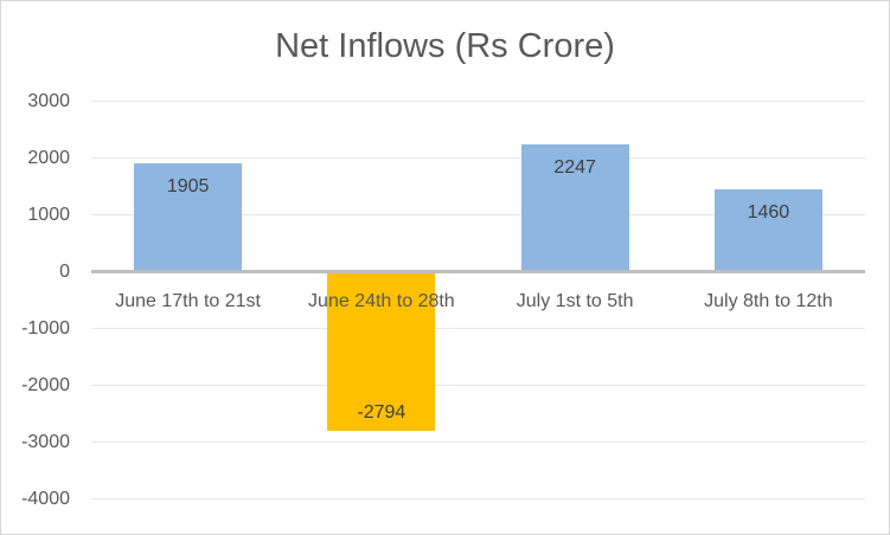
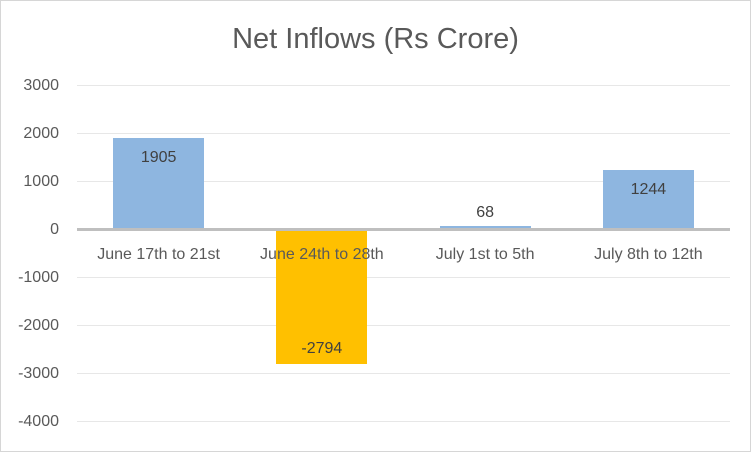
July 1st to 5th: 2247 -> 68
July 8th to 12th: 1460 -> 1244
